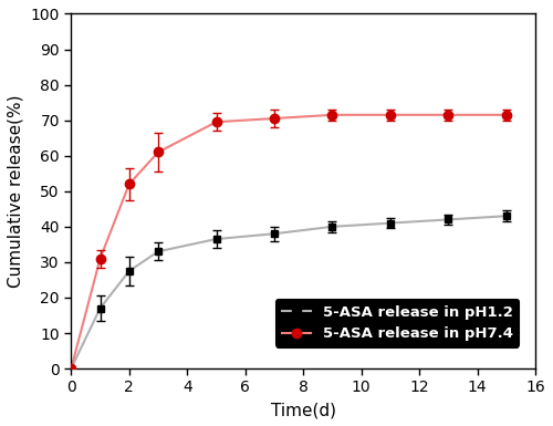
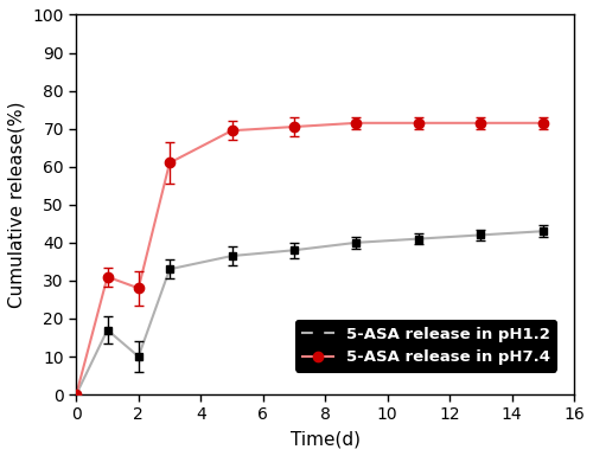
5-ASA release in pH1.2/2: 27.5 -> 10.0
5-ASA release in pH7.4/2: 52.0 -> 28.0
